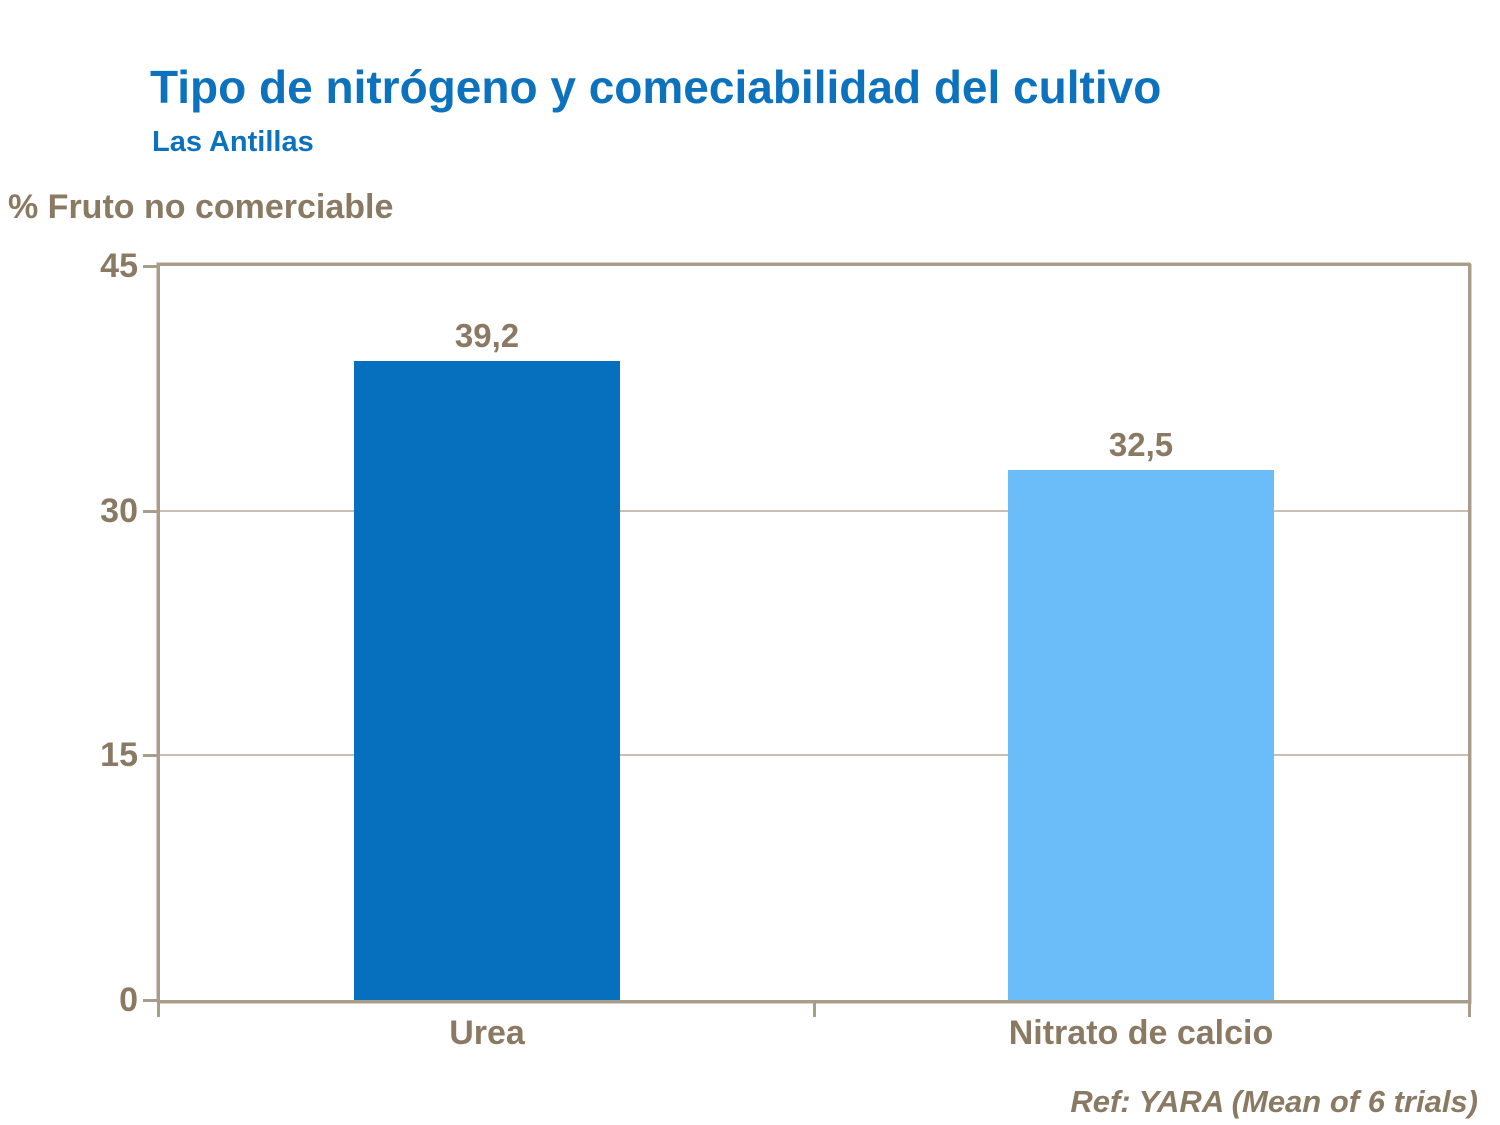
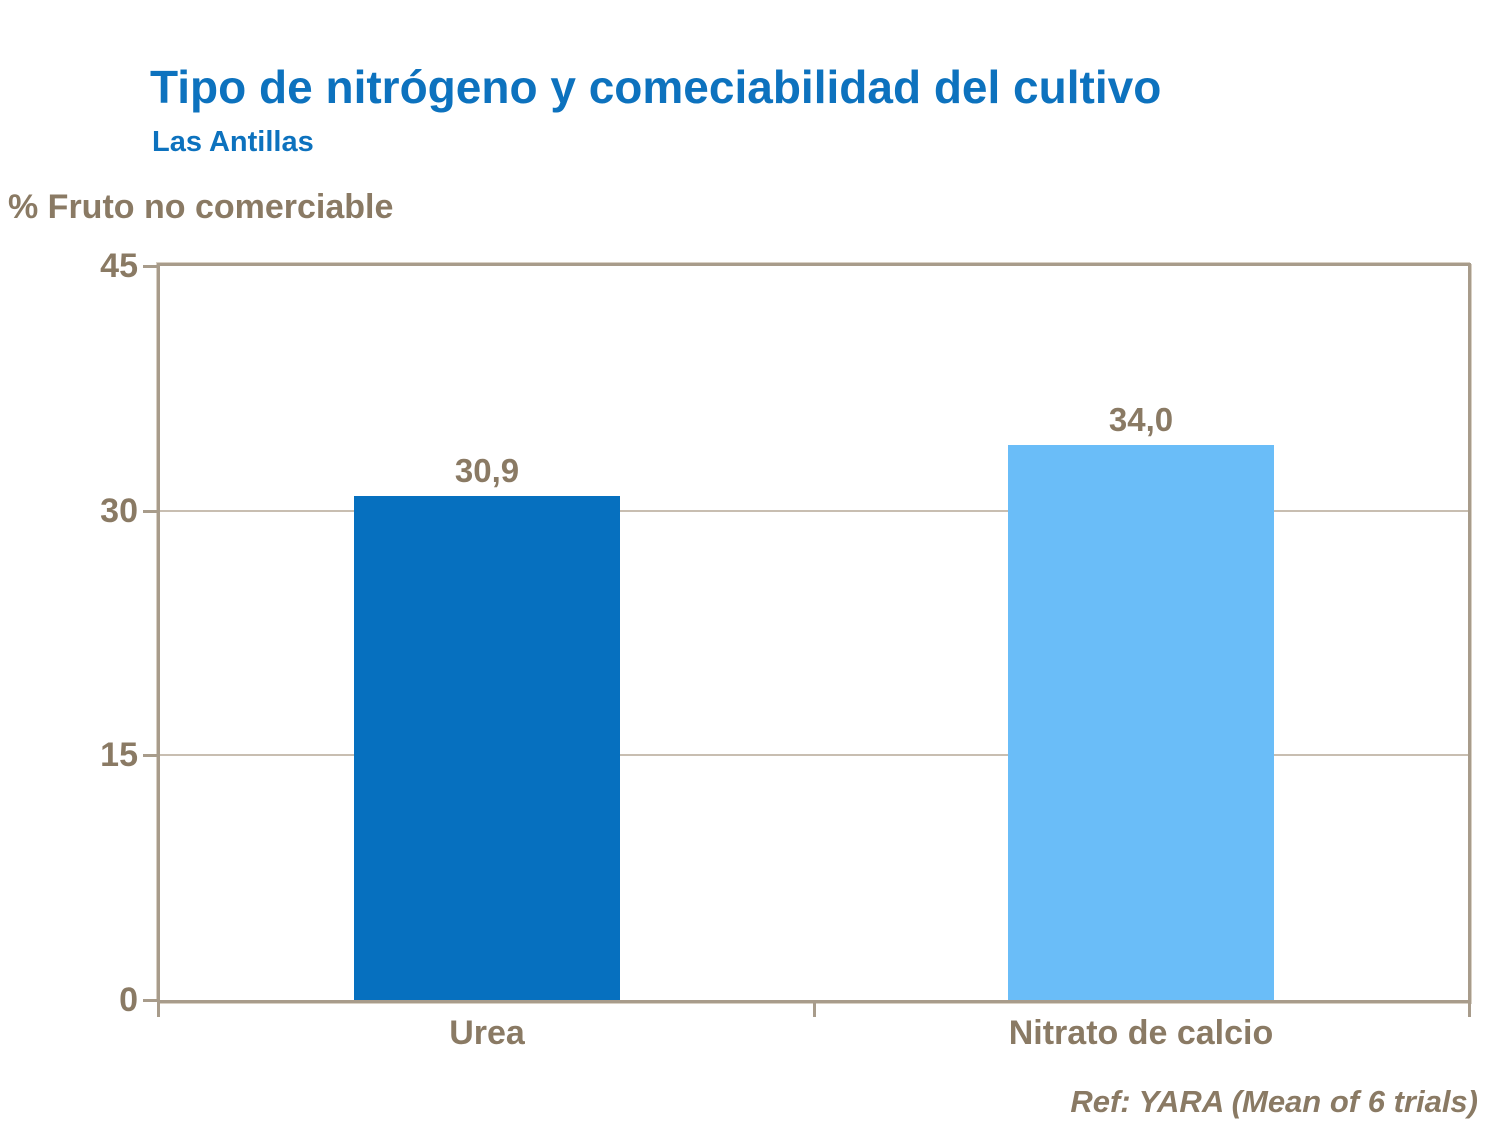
Urea: 39,2 -> 30,9
Nitrato de calcio: 32,5 -> 34,0
